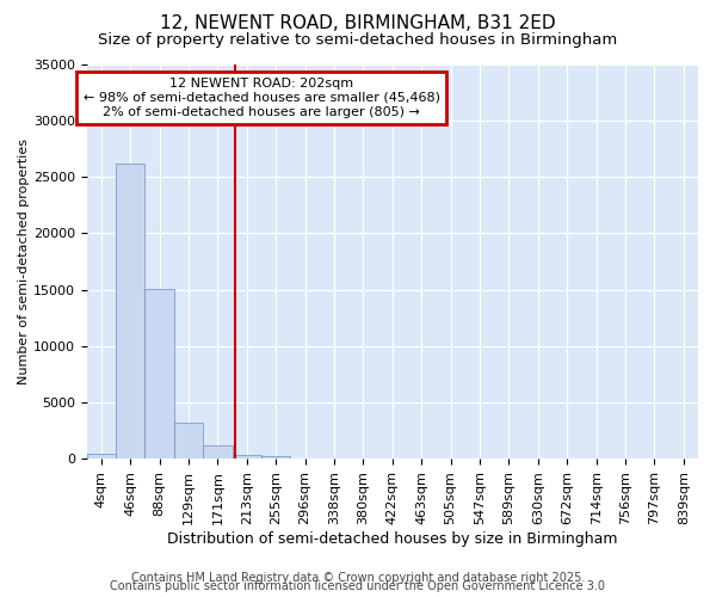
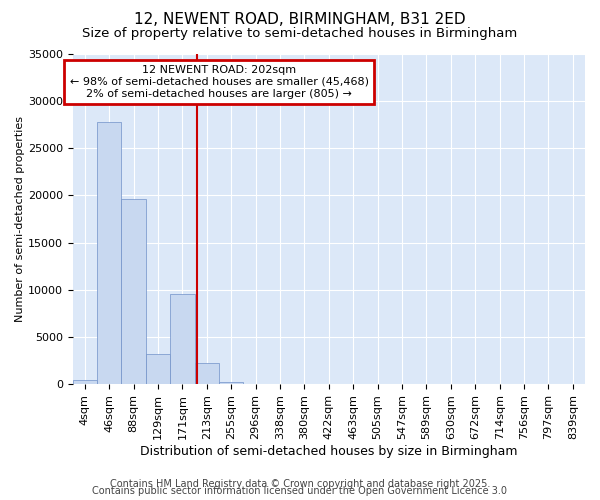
46sqm: 26200 -> 27800
88sqm: 15100 -> 19600
171sqm: 1200 -> 9600
213sqm: 400 -> 2200
